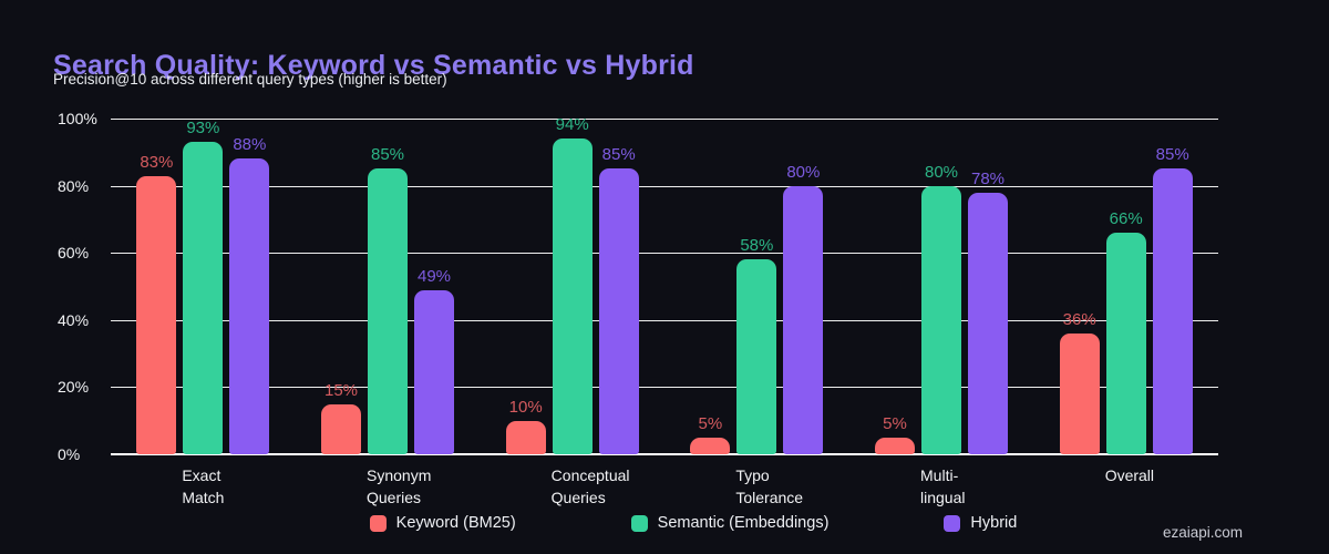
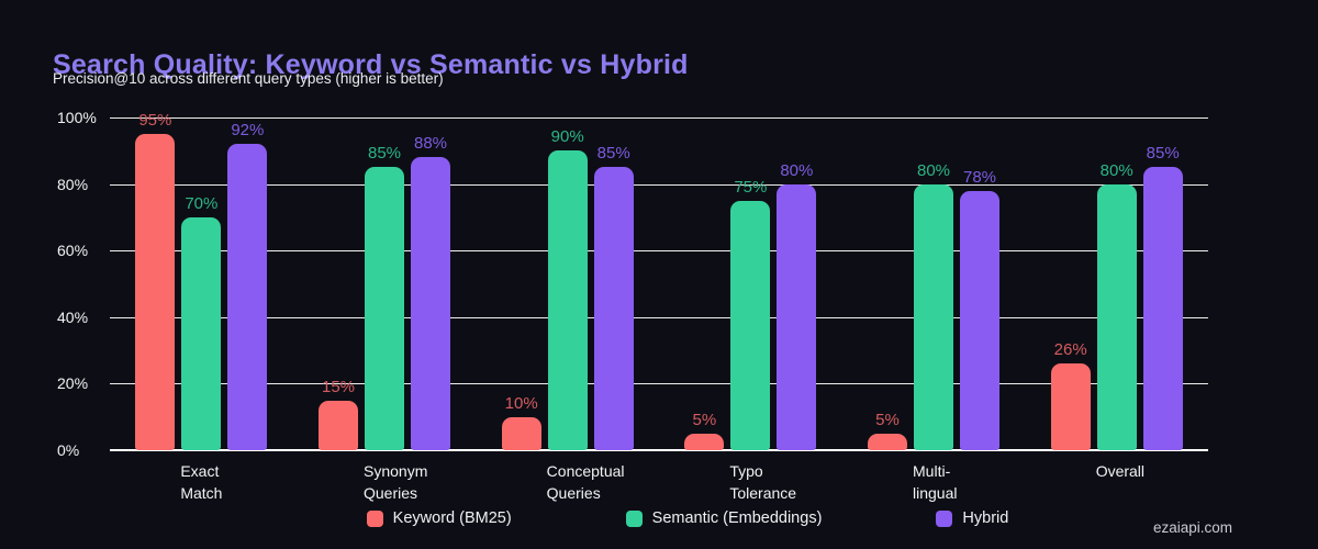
Keyword (BM25)/Exact Match: 83% -> 95%
Semantic (Embeddings)/Exact Match: 93% -> 70%
Hybrid/Exact Match: 88% -> 92%
Hybrid/Synonym Queries: 49% -> 88%
Semantic (Embeddings)/Conceptual Queries: 94% -> 90%
Semantic (Embeddings)/Typo Tolerance: 58% -> 75%
Keyword (BM25)/Overall: 36% -> 26%
Semantic (Embeddings)/Overall: 66% -> 80%
